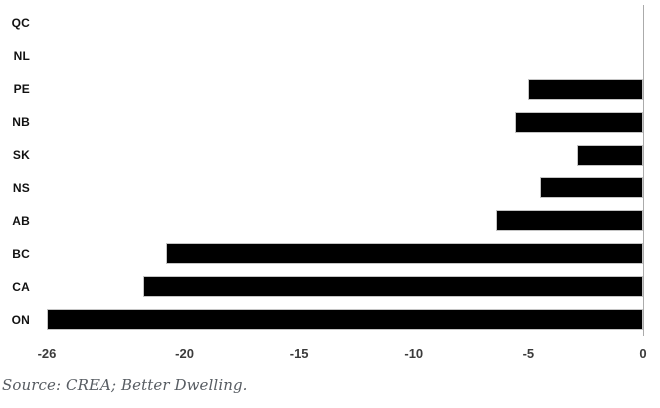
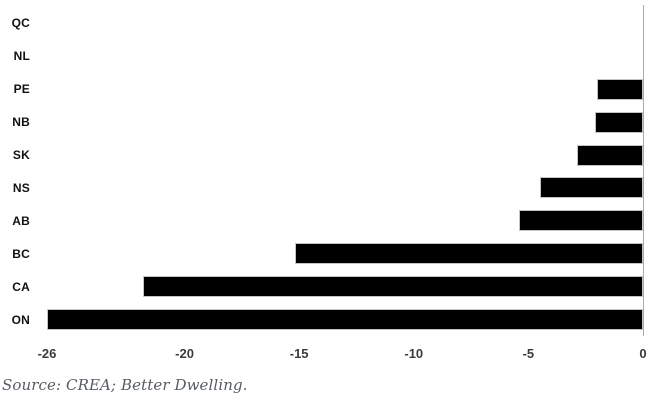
PE: -5.0 -> -2.0
NB: -5.6 -> -2.1
AB: -6.4 -> -5.4
BC: -20.8 -> -15.2
